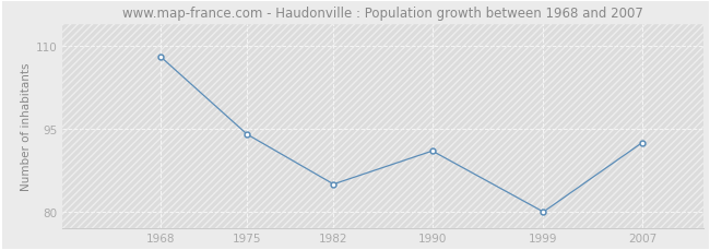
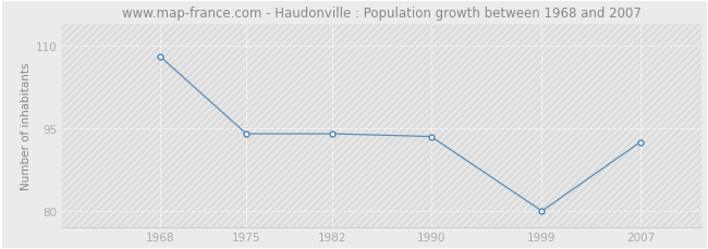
1982: 85.0 -> 94.0
1990: 91.0 -> 93.5
